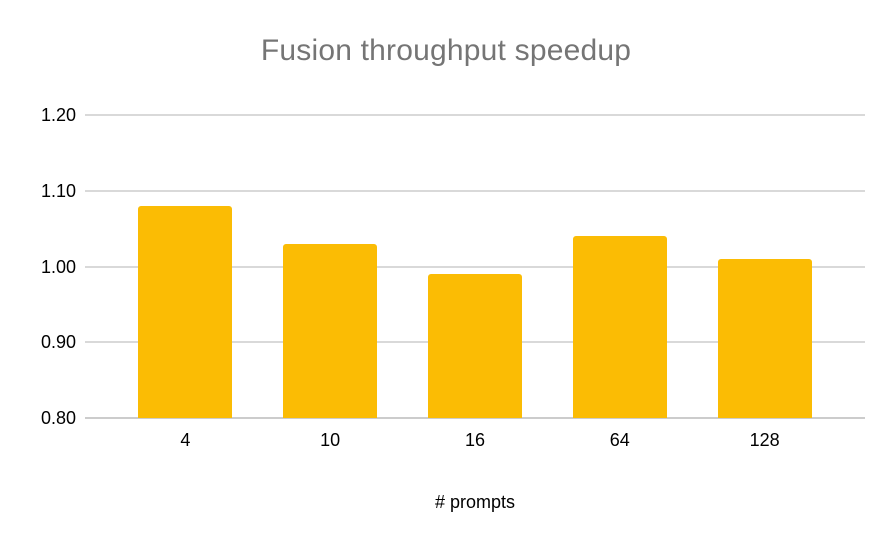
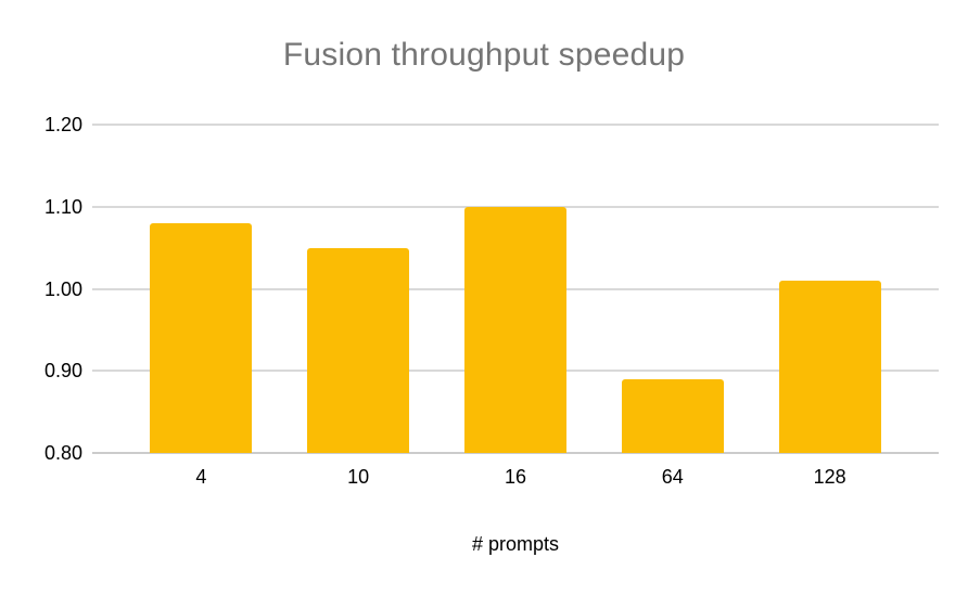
10: 1.03 -> 1.05
16: 0.99 -> 1.10
64: 1.04 -> 0.89
